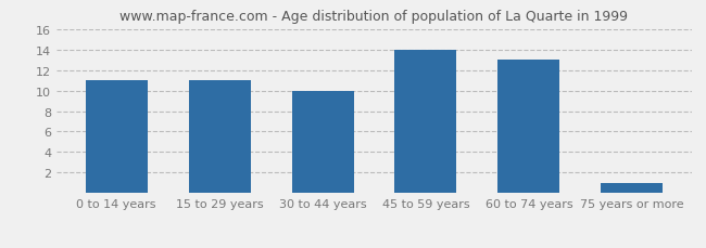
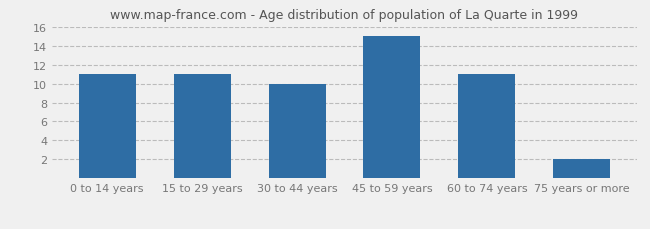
45 to 59 years: 14 -> 15
60 to 74 years: 13 -> 11
75 years or more: 1 -> 2
